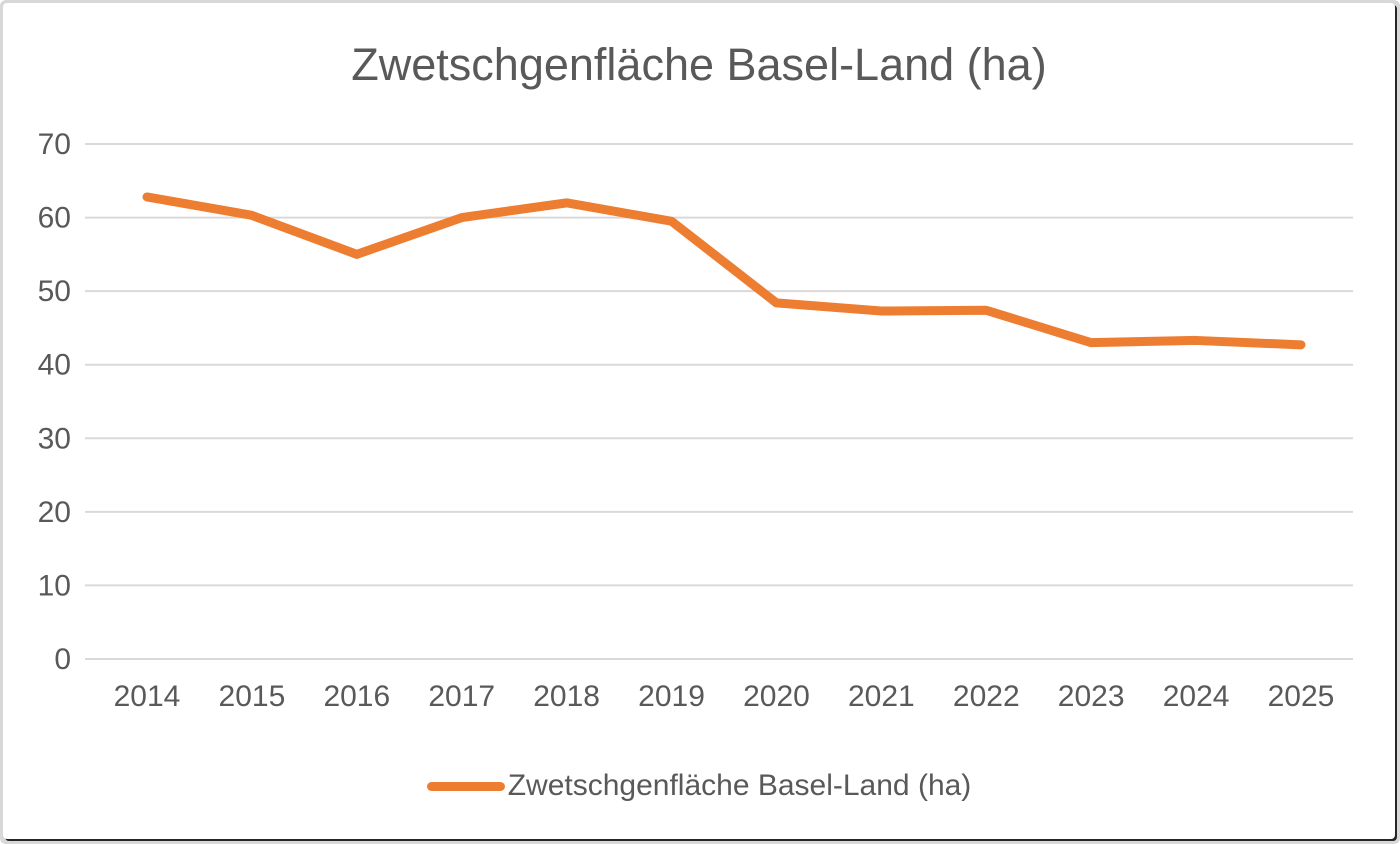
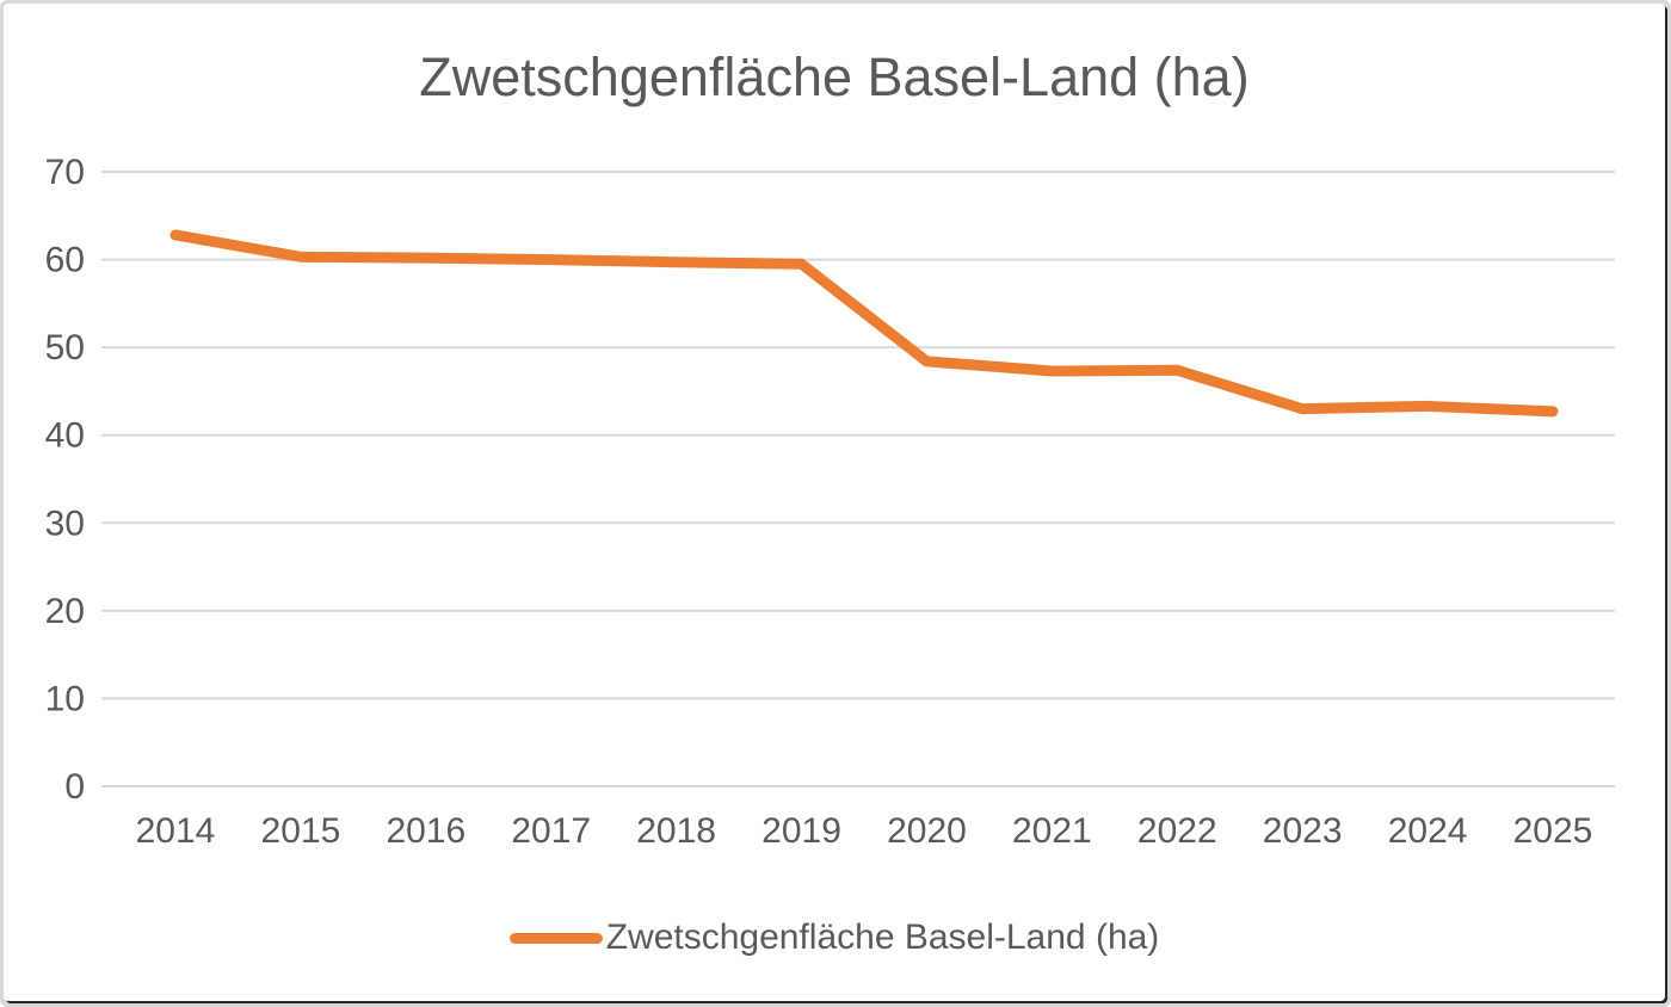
2016: 55 -> 60
2018: 62 -> 60
